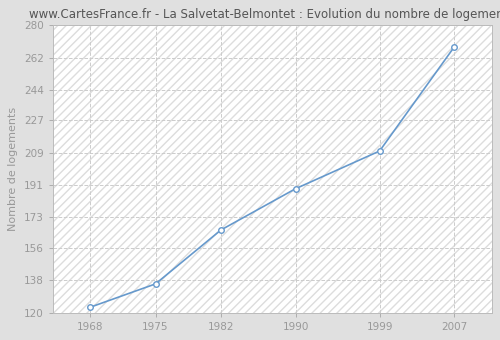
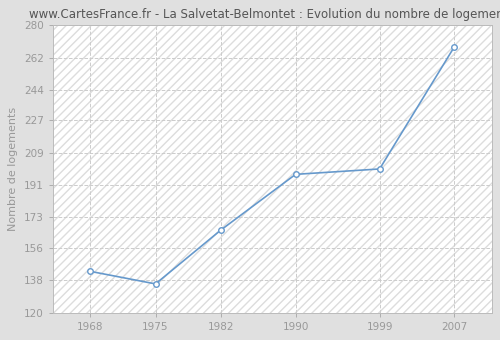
1968: 123 -> 143
1990: 189 -> 197
1999: 210 -> 200
